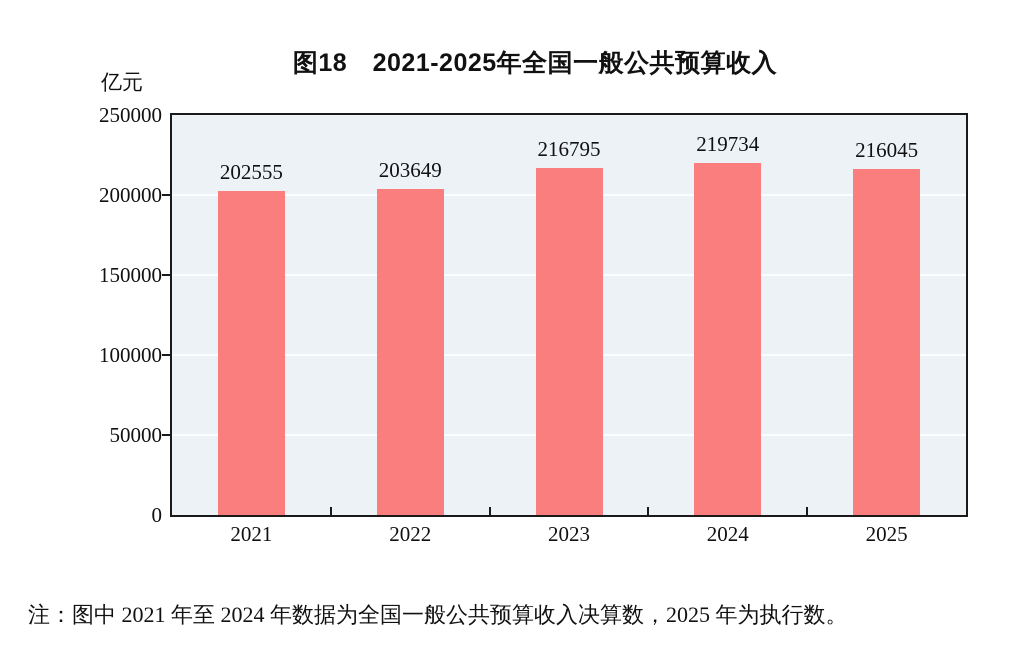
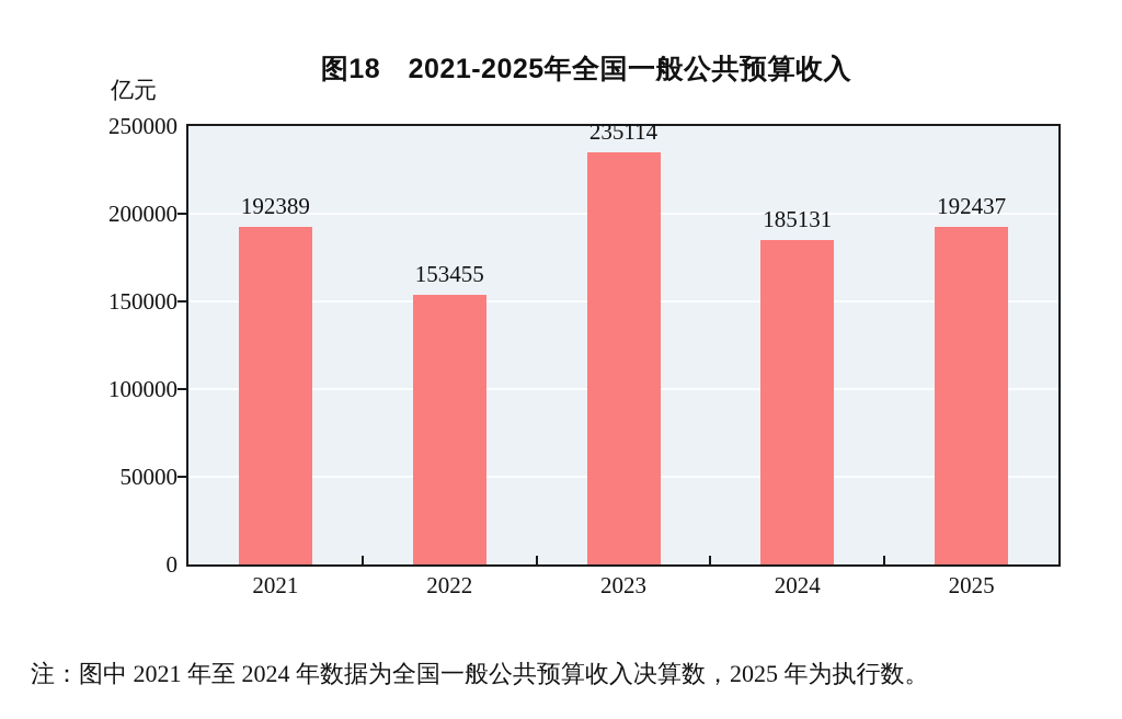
2021: 202555 -> 192389
2022: 203649 -> 153455
2023: 216795 -> 235114
2024: 219734 -> 185131
2025: 216045 -> 192437
